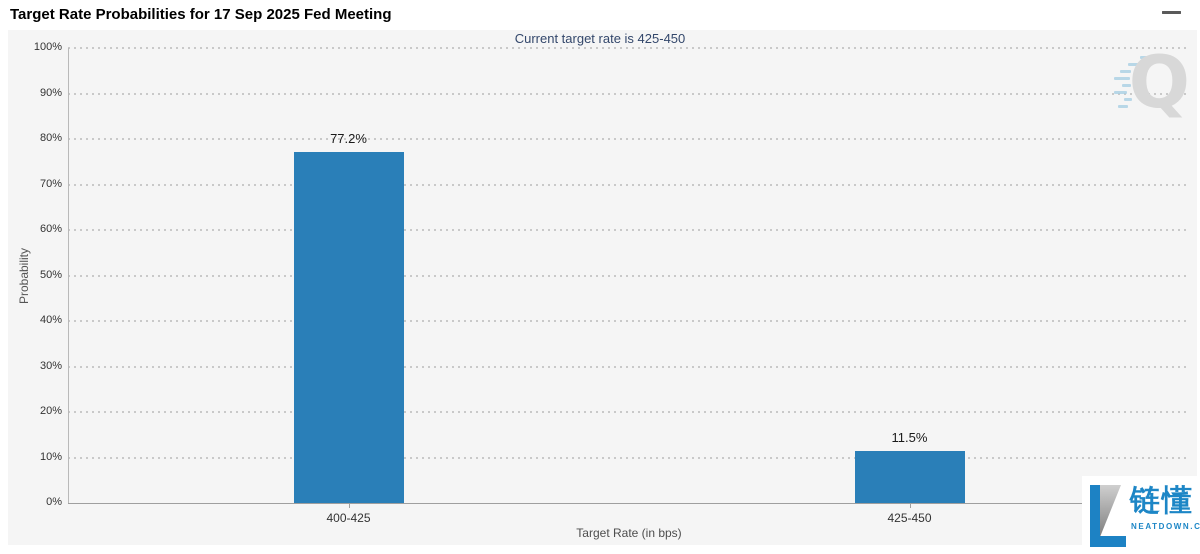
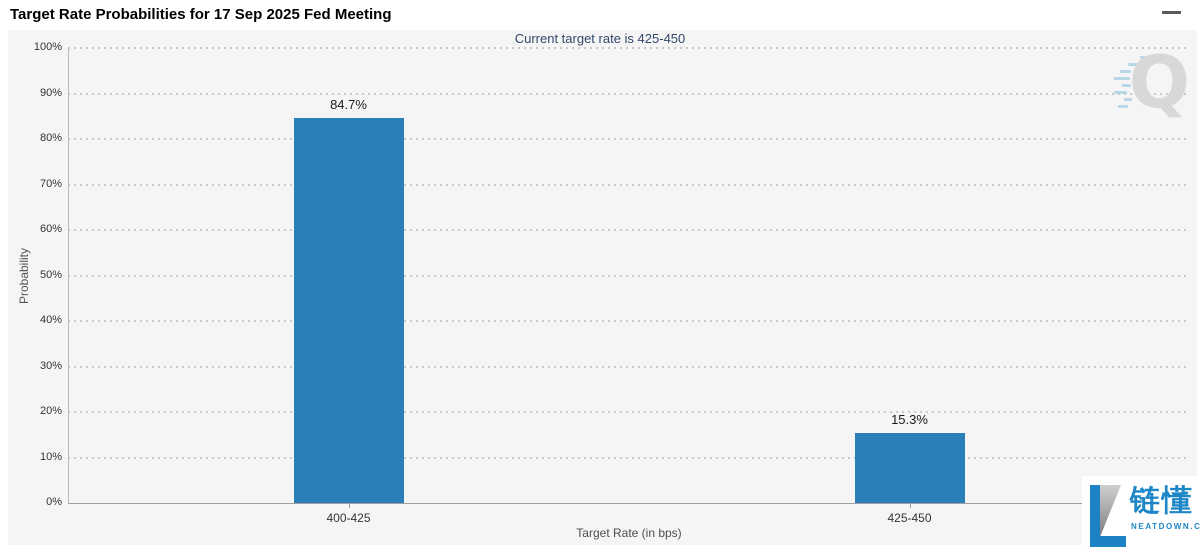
400-425: 77.2% -> 84.7%
425-450: 11.5% -> 15.3%
